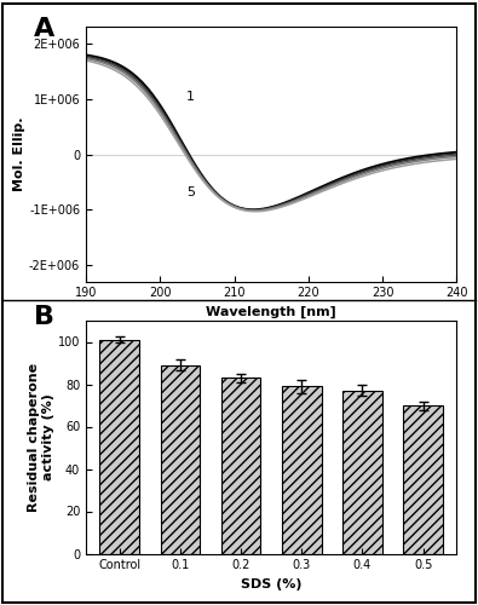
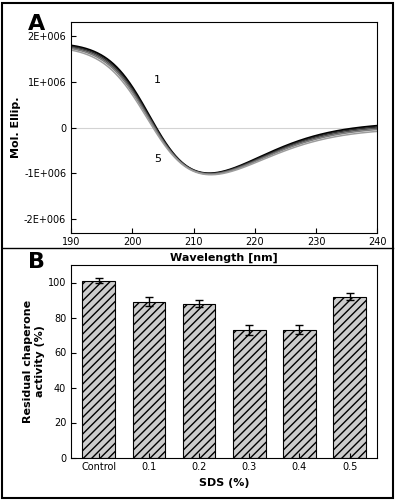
0.2: 83 -> 88
0.3: 79 -> 73
0.4: 77 -> 73
0.5: 70 -> 92
